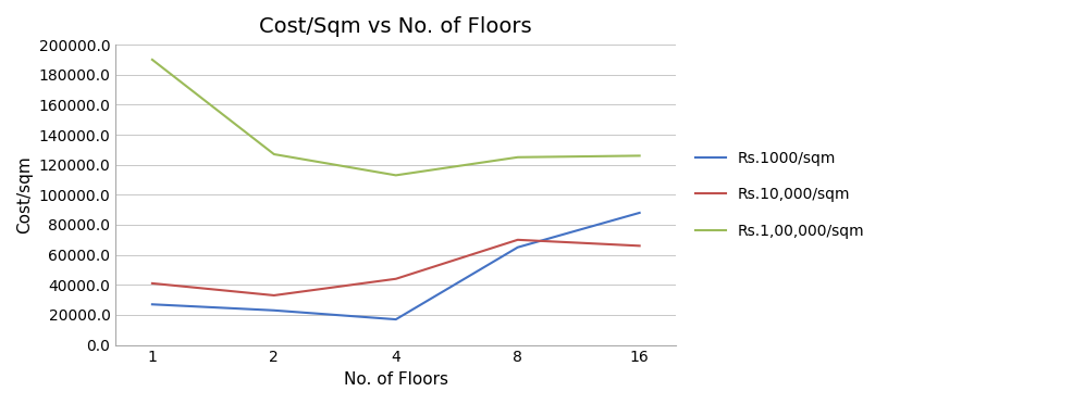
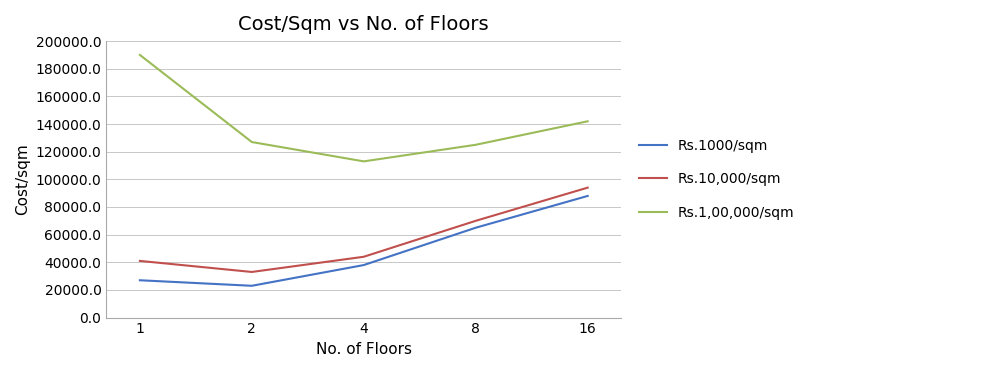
Rs.1000/sqm/4: 17000 -> 38000
Rs.10,000/sqm/16: 66000 -> 94000
Rs.1,00,000/sqm/16: 126000 -> 142000
